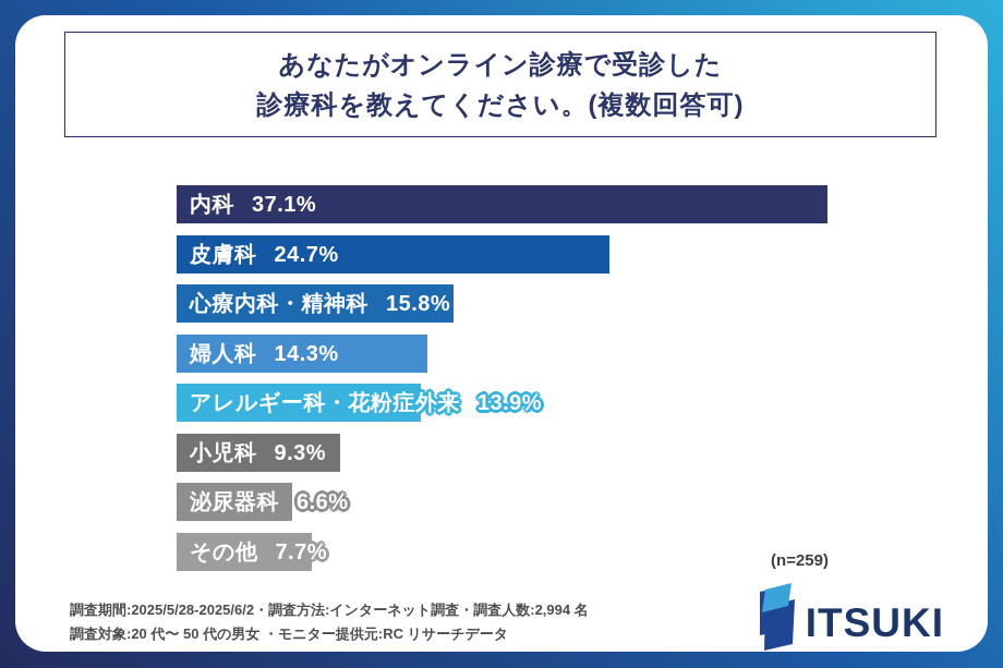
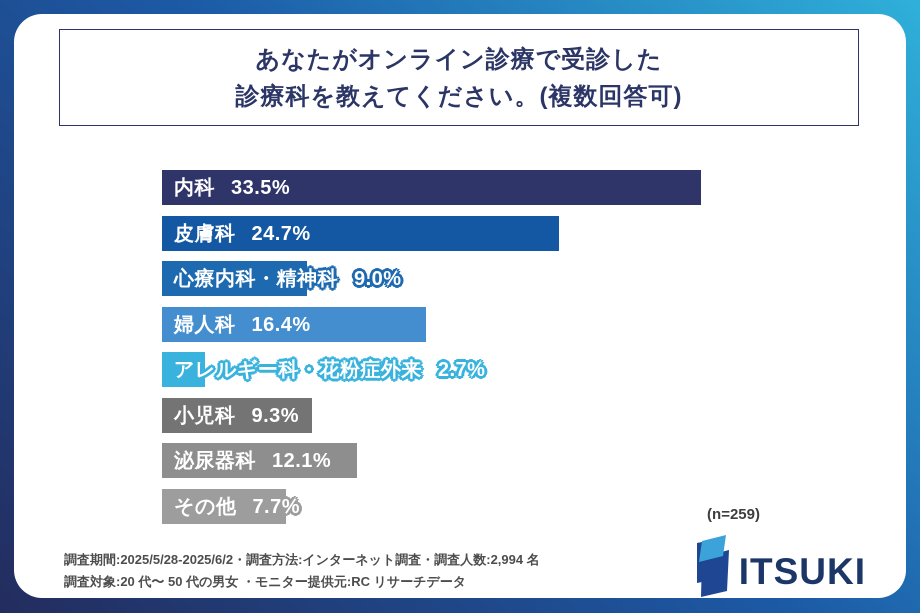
内科: 37.1% -> 33.5%
心療内科・精神科: 15.8% -> 9.0%
婦人科: 14.3% -> 16.4%
アレルギー科・花粉症外来: 13.9% -> 2.7%
泌尿器科: 6.6% -> 12.1%
